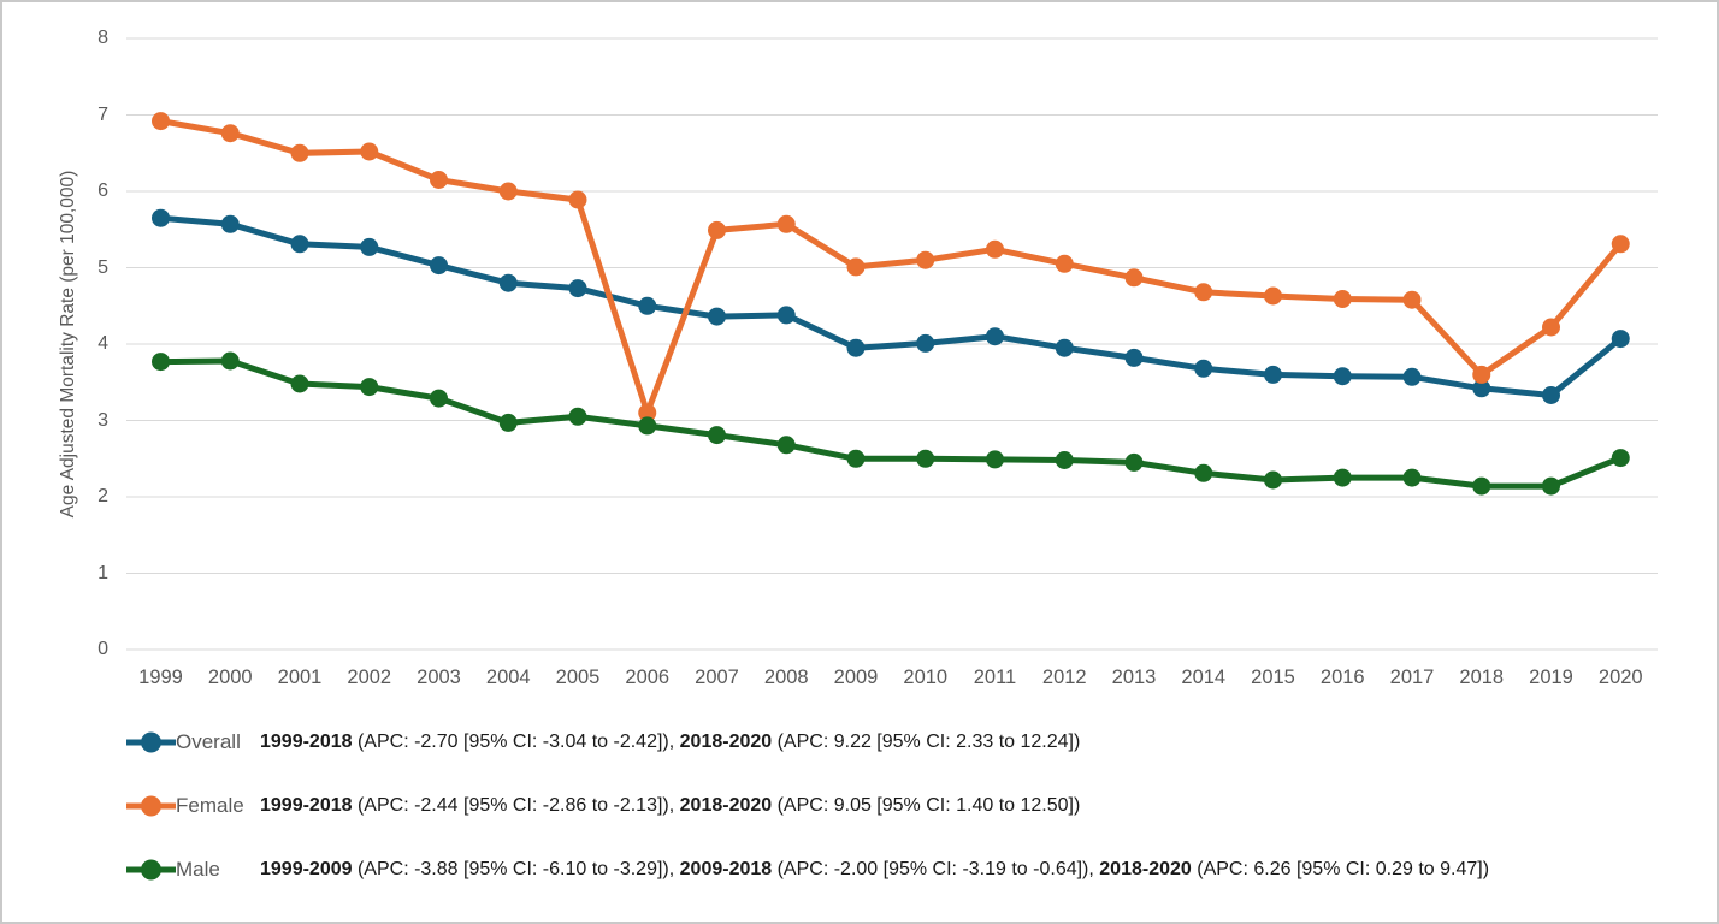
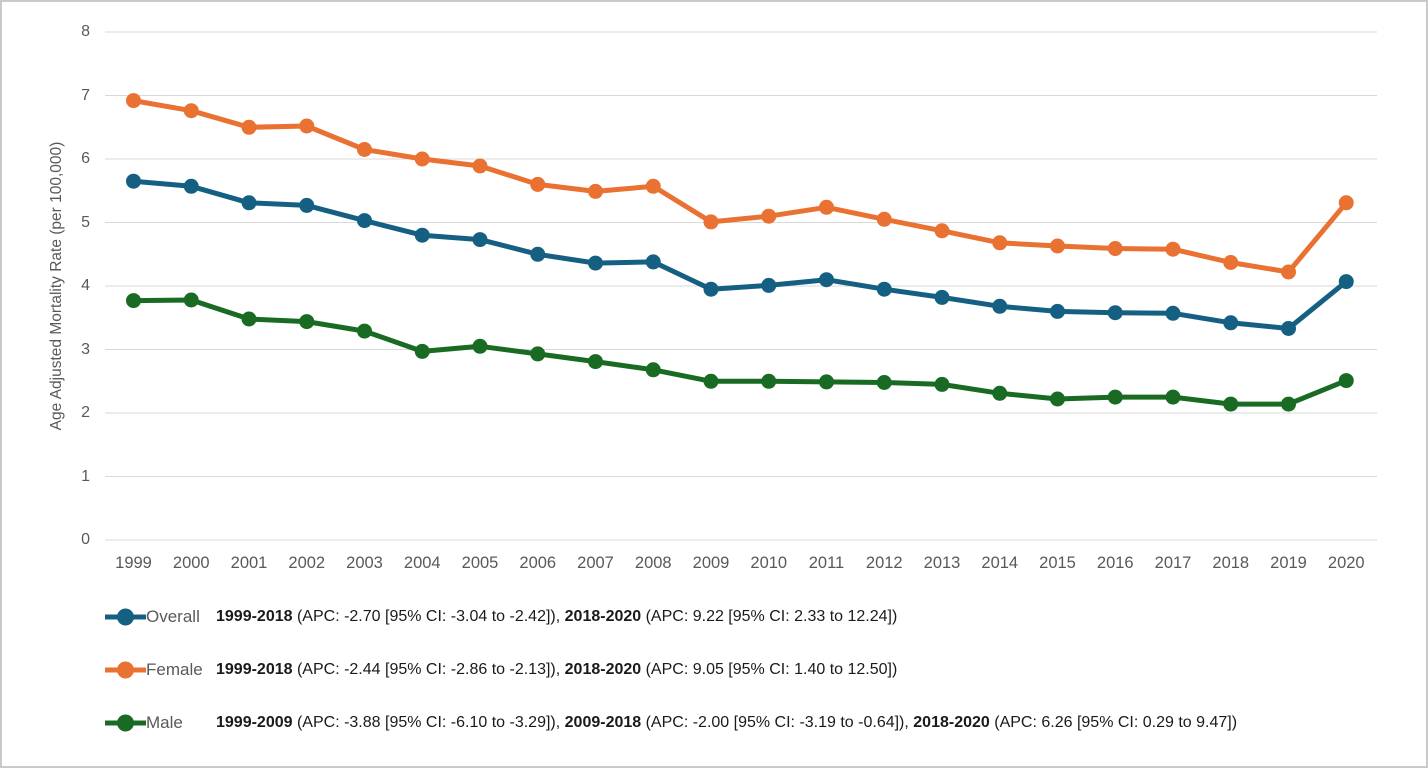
Female/2006: 3.1 -> 5.6
Female/2018: 3.6 -> 4.4
